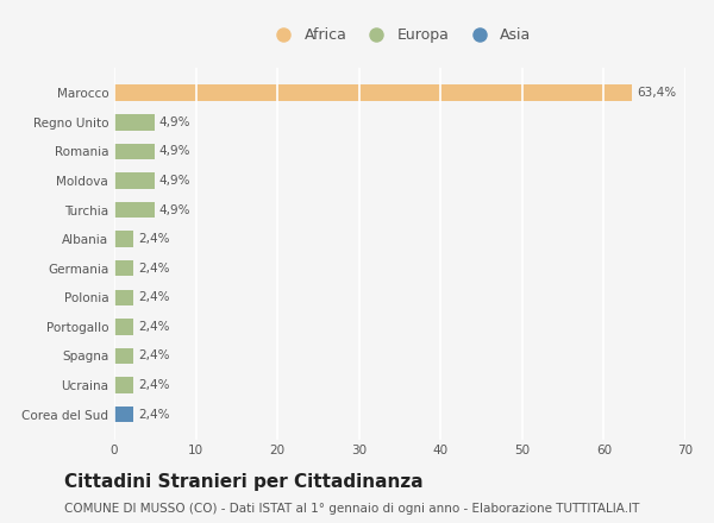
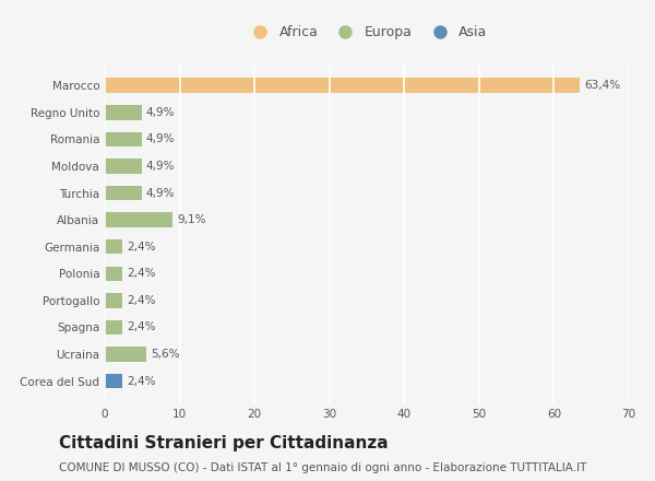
Albania: 2,4% -> 9,1%
Ucraina: 2,4% -> 5,6%
